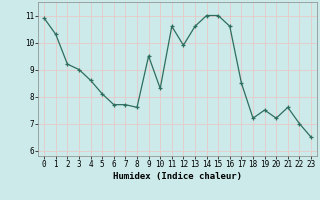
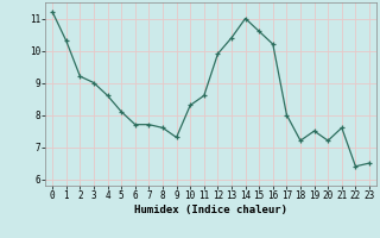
0: 10.9 -> 11.2
9: 9.5 -> 7.3
11: 10.6 -> 8.6
13: 10.6 -> 10.4
15: 11.0 -> 10.6
16: 10.6 -> 10.2
17: 8.5 -> 8.0
22: 7.0 -> 6.4
